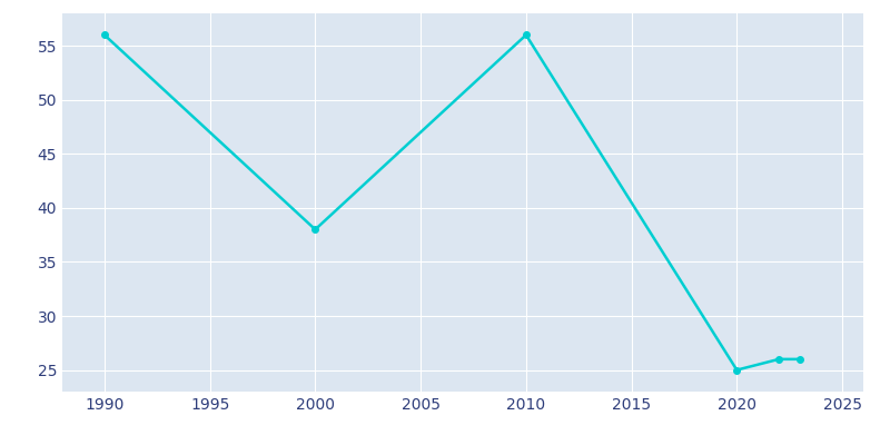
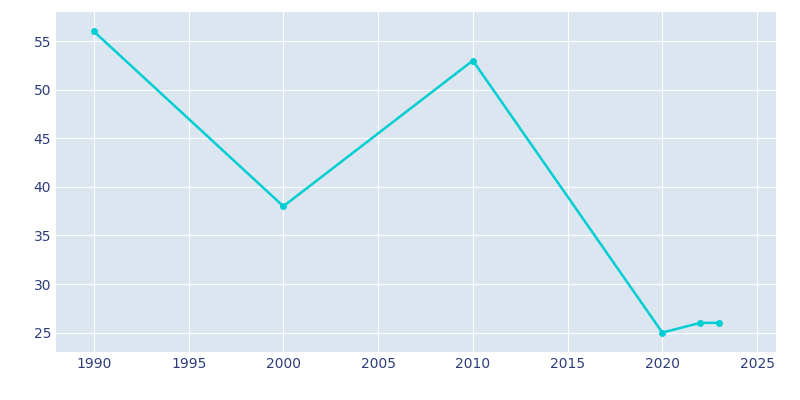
2010: 56 -> 53
